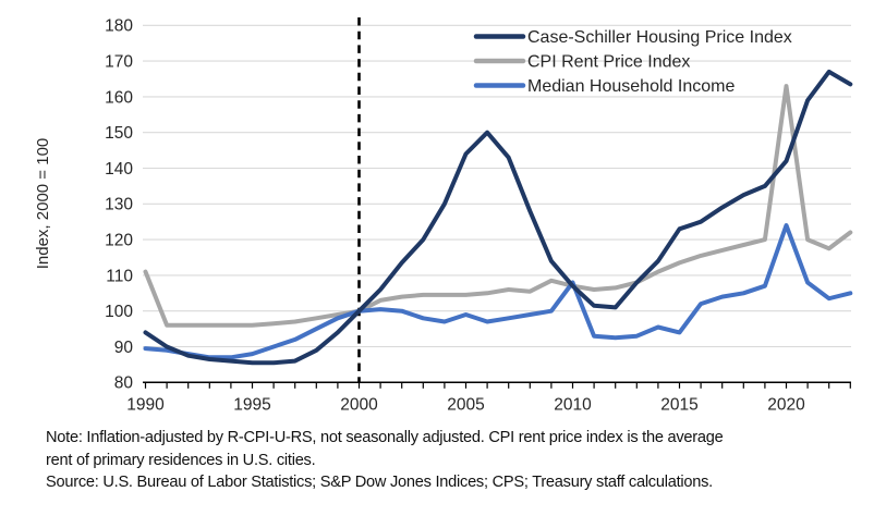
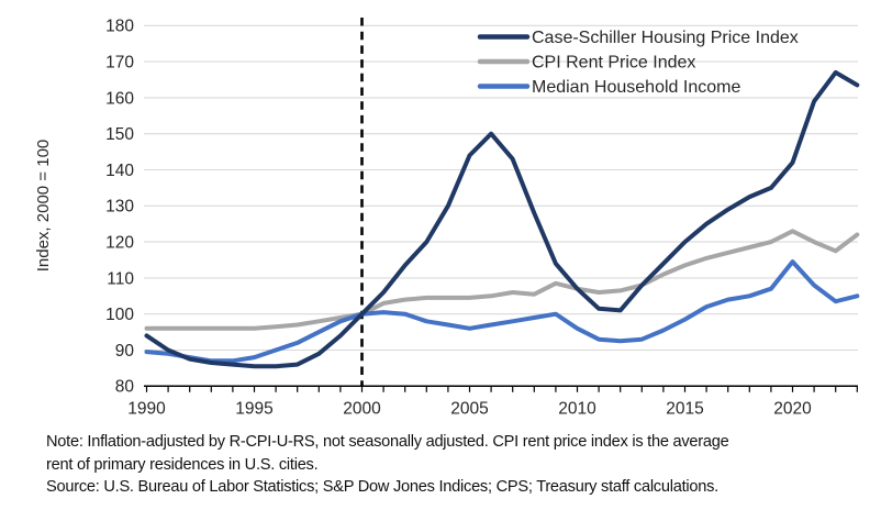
CPI Rent Price Index/1990: 111 -> 96
Median Household Income/2005: 99 -> 96
Median Household Income/2010: 108 -> 96
Case-Schiller Housing Price Index/2015: 123 -> 120
Median Household Income/2015: 94 -> 98
CPI Rent Price Index/2020: 163 -> 123
Median Household Income/2020: 124 -> 114
